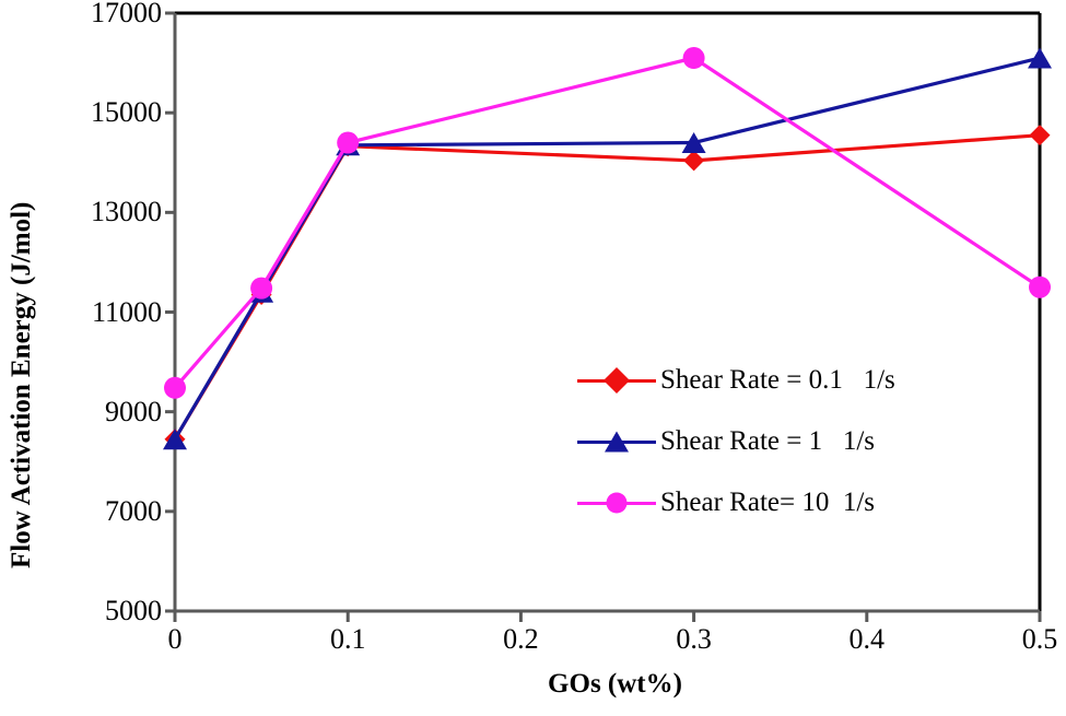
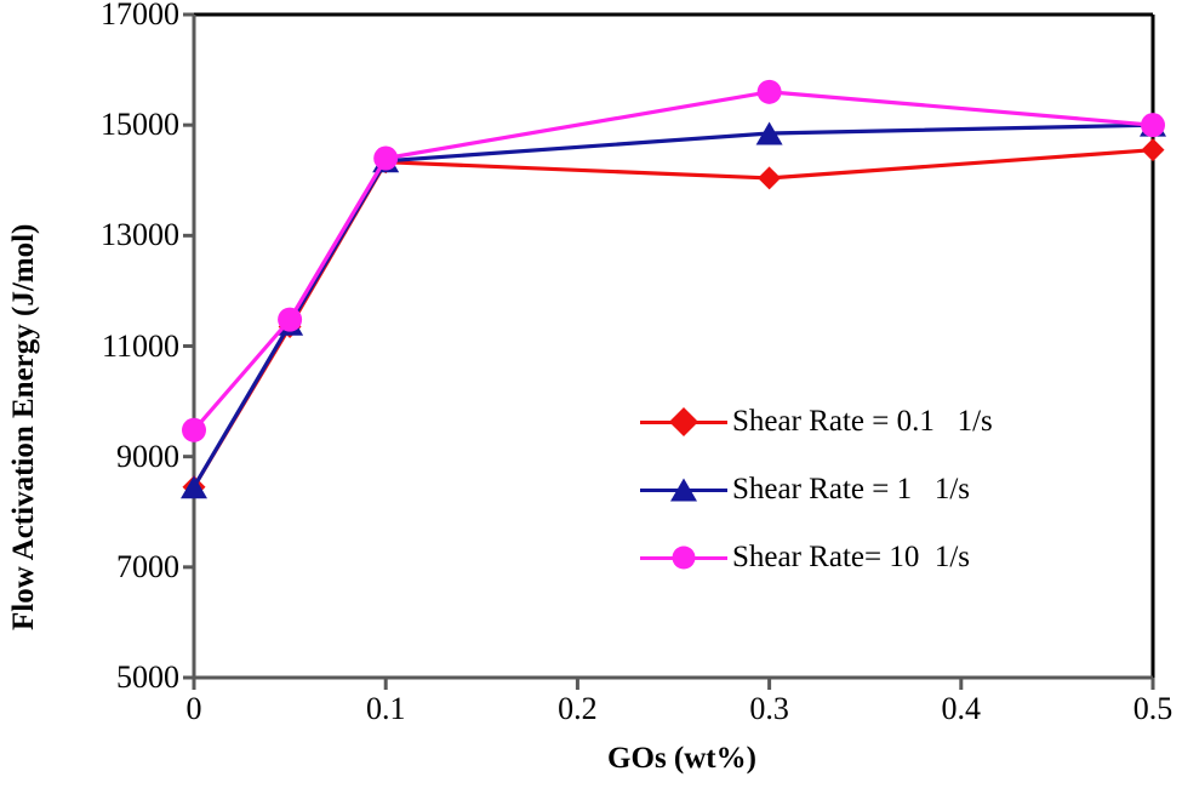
Shear Rate = 1 1/s/0.3: 14400 -> 14800
Shear Rate= 10 1/s/0.3: 16100 -> 15600
Shear Rate = 1 1/s/0.5: 16100 -> 15000
Shear Rate= 10 1/s/0.5: 11500 -> 15000
